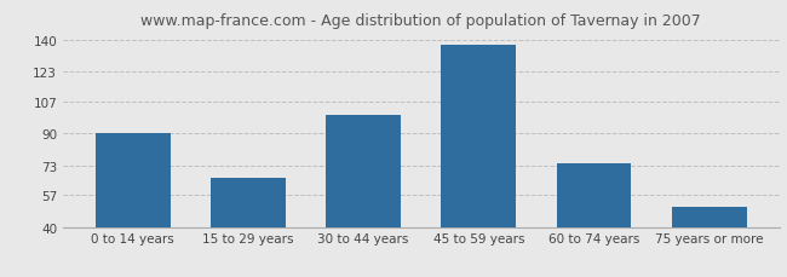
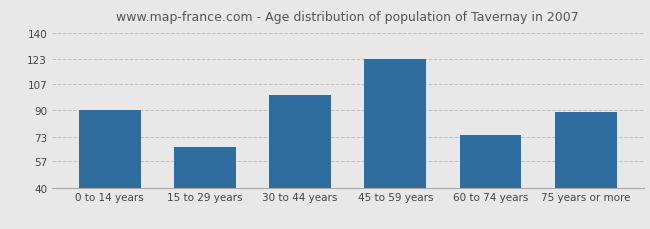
45 to 59 years: 137 -> 123
75 years or more: 51 -> 89
